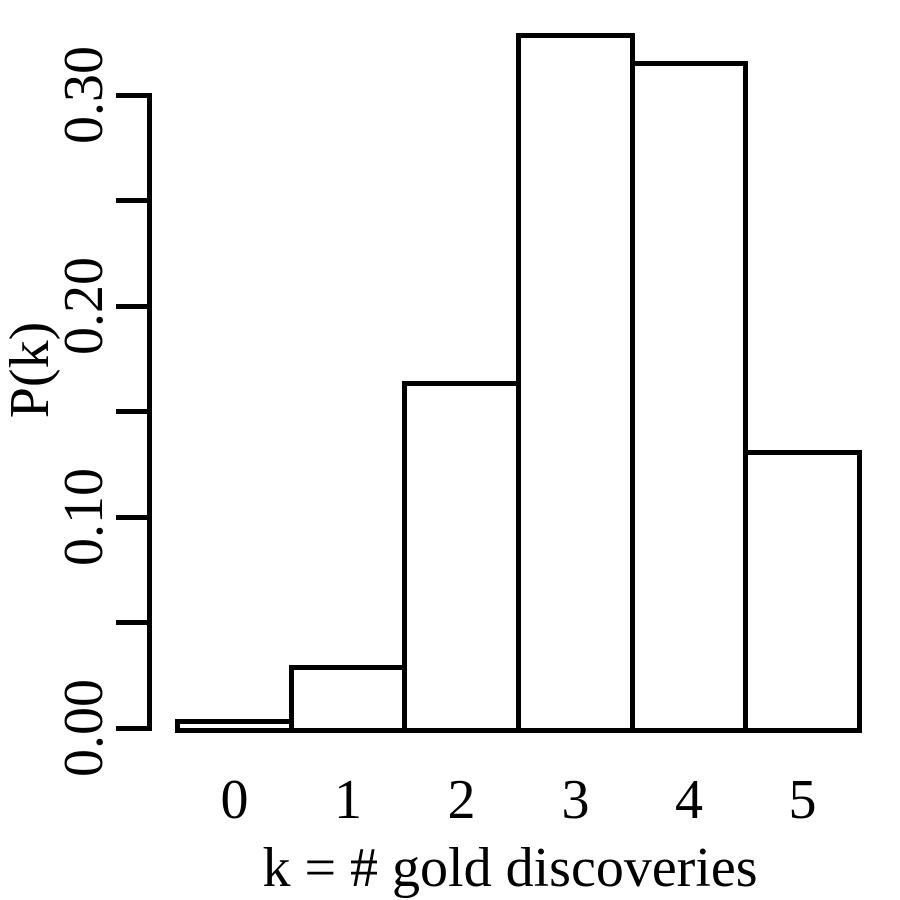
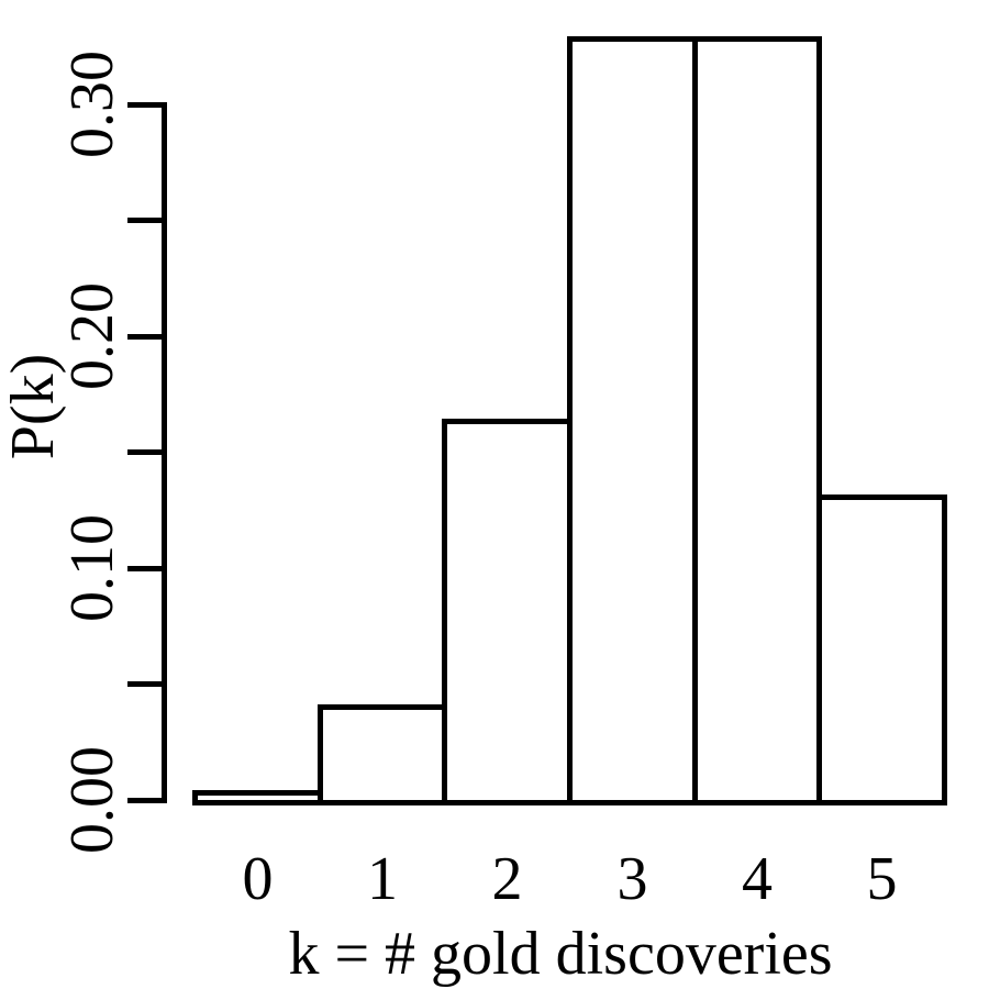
1: 0.030 -> 0.041
4: 0.316 -> 0.329
